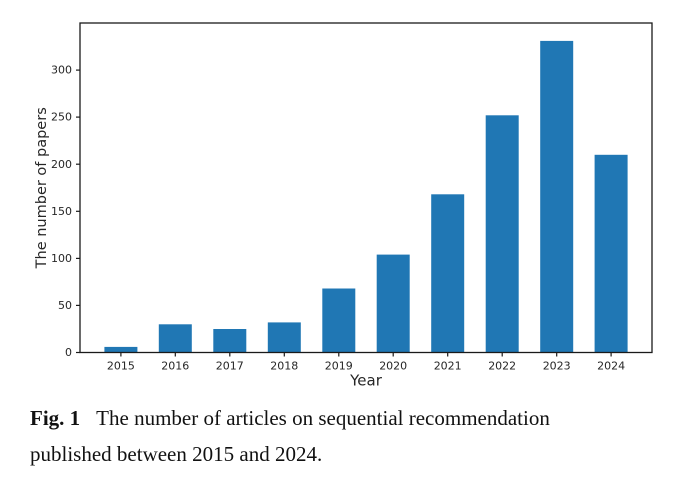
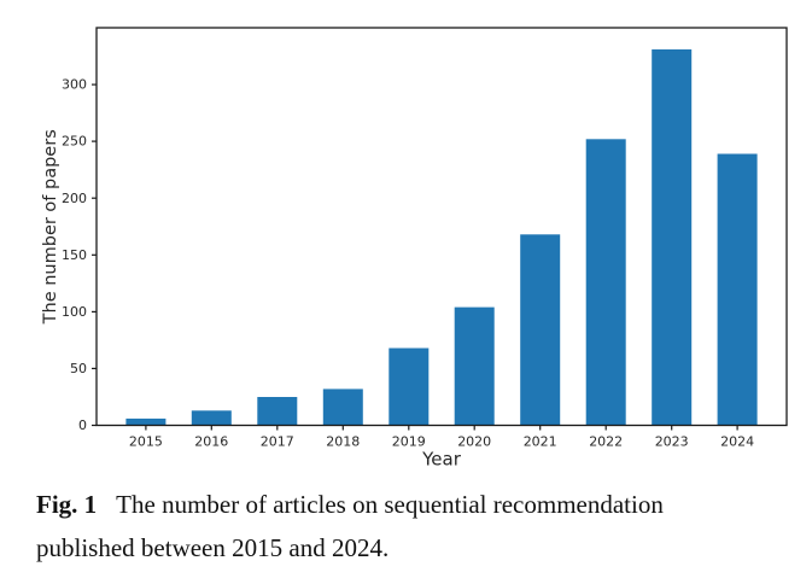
2016: 30 -> 10
2024: 210 -> 240
